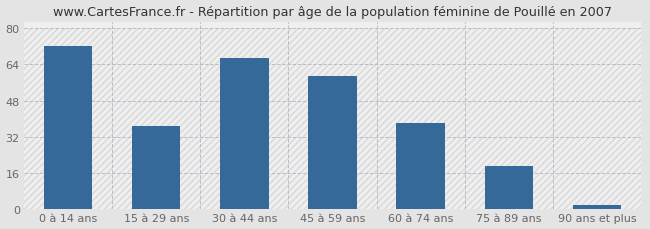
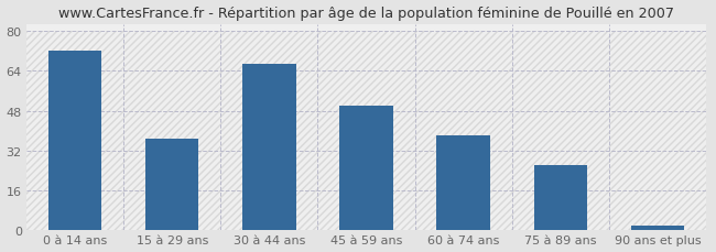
45 à 59 ans: 59 -> 50
75 à 89 ans: 19 -> 26
